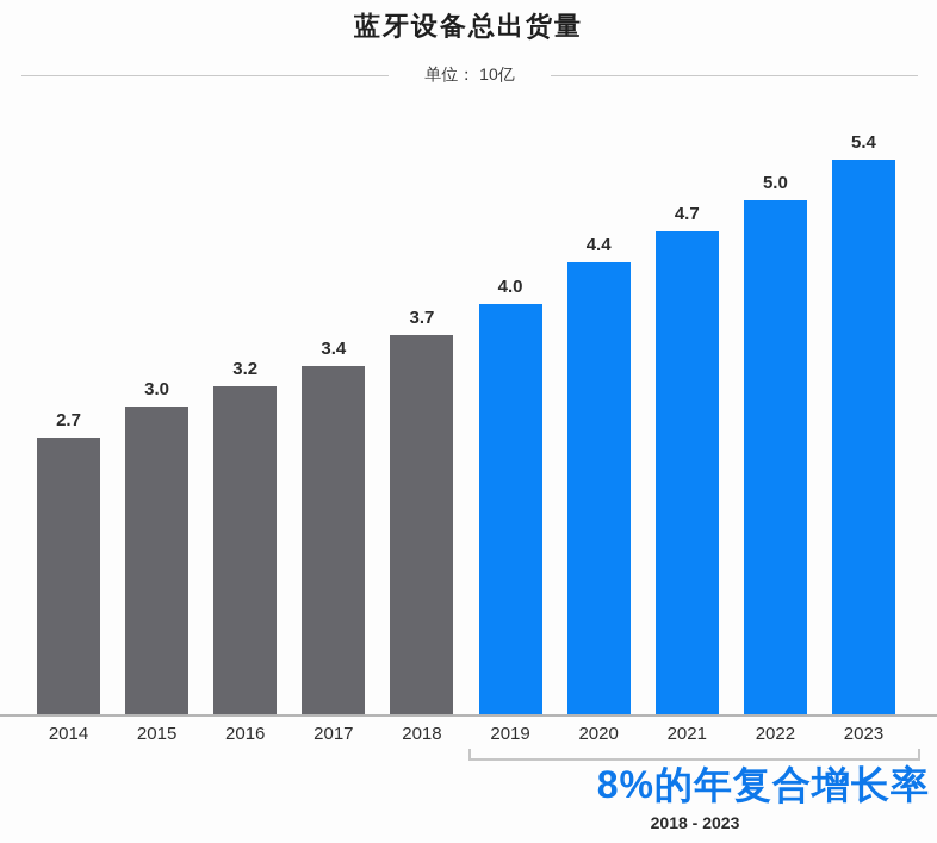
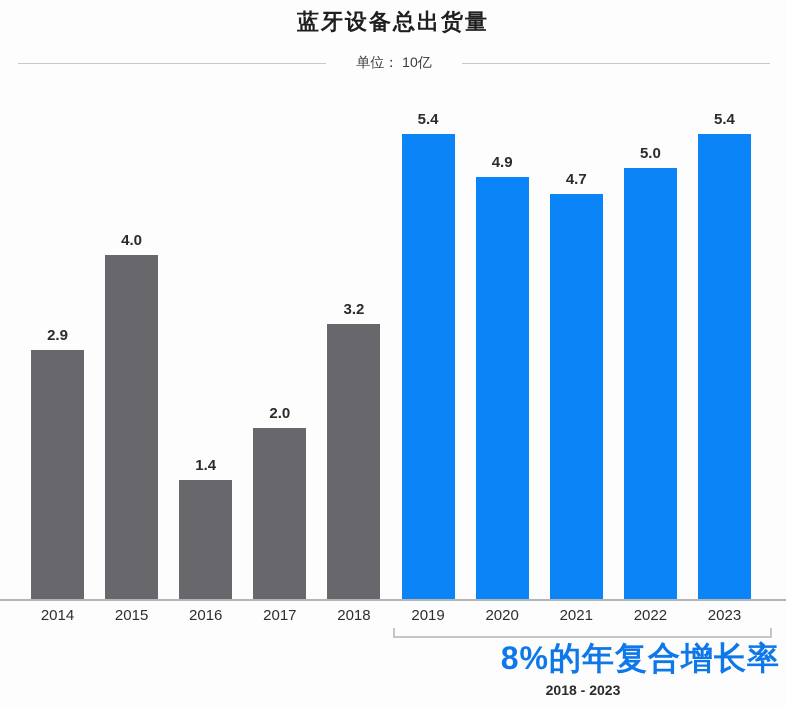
2014: 2.7 -> 2.9
2015: 3.0 -> 4.0
2016: 3.2 -> 1.4
2017: 3.4 -> 2.0
2018: 3.7 -> 3.2
2019: 4.0 -> 5.4
2020: 4.4 -> 4.9
